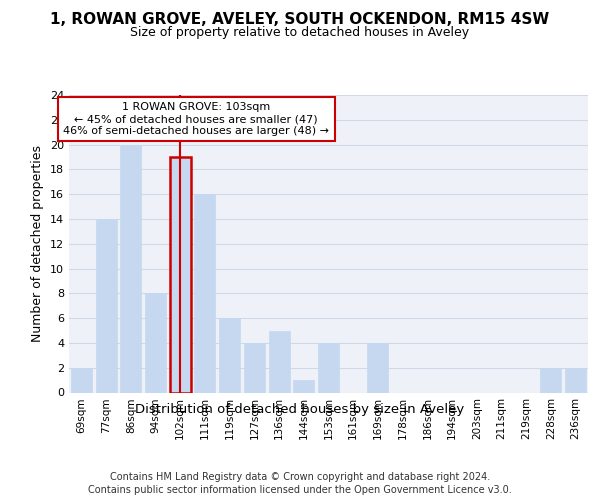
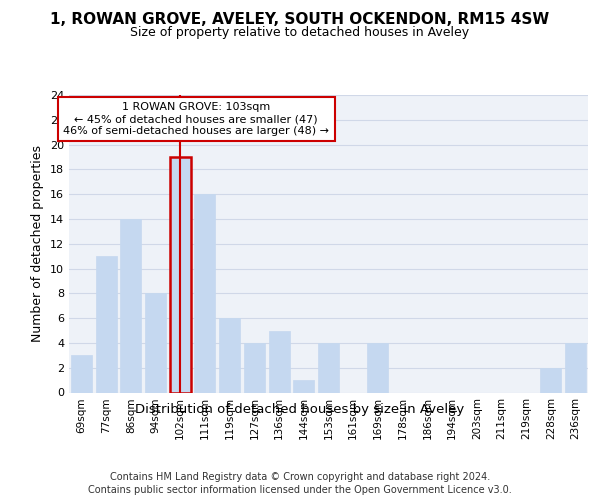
69sqm: 2 -> 3
77sqm: 14 -> 11
86sqm: 20 -> 14
236sqm: 2 -> 4
